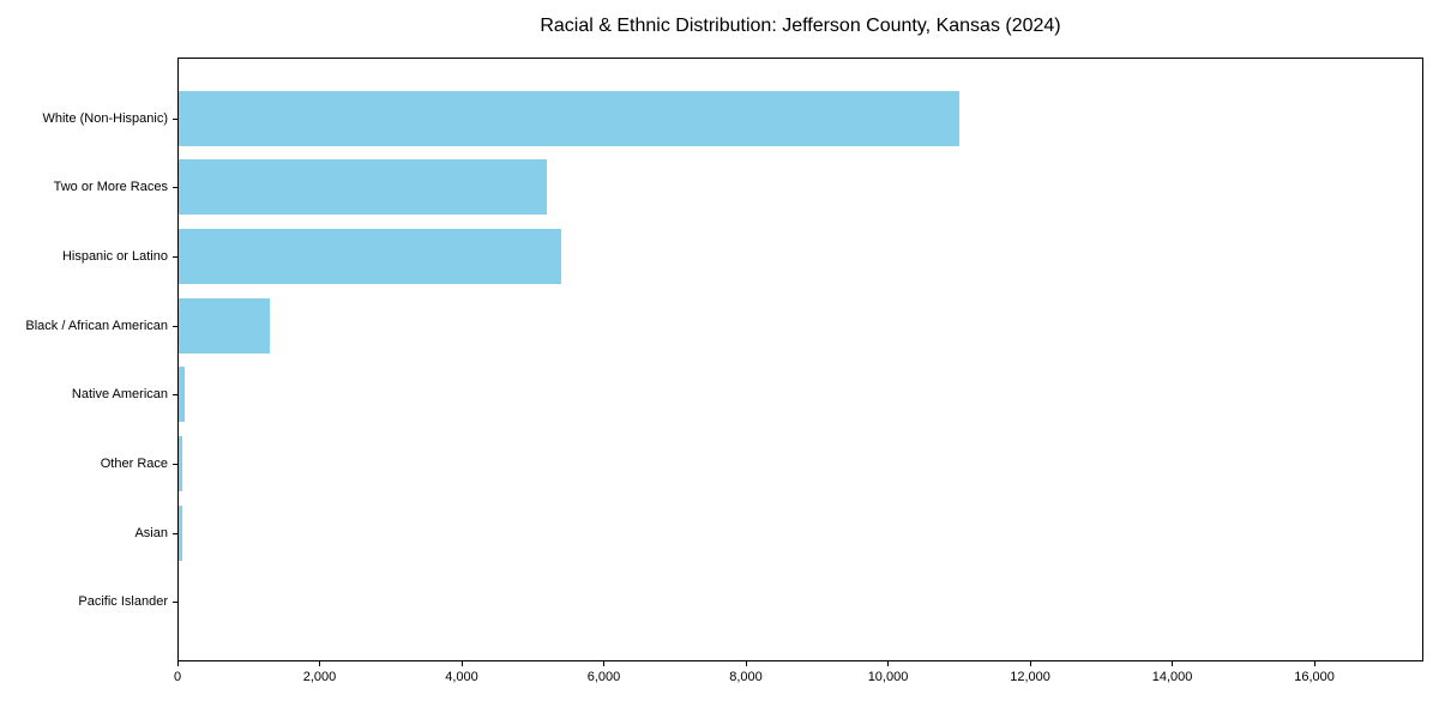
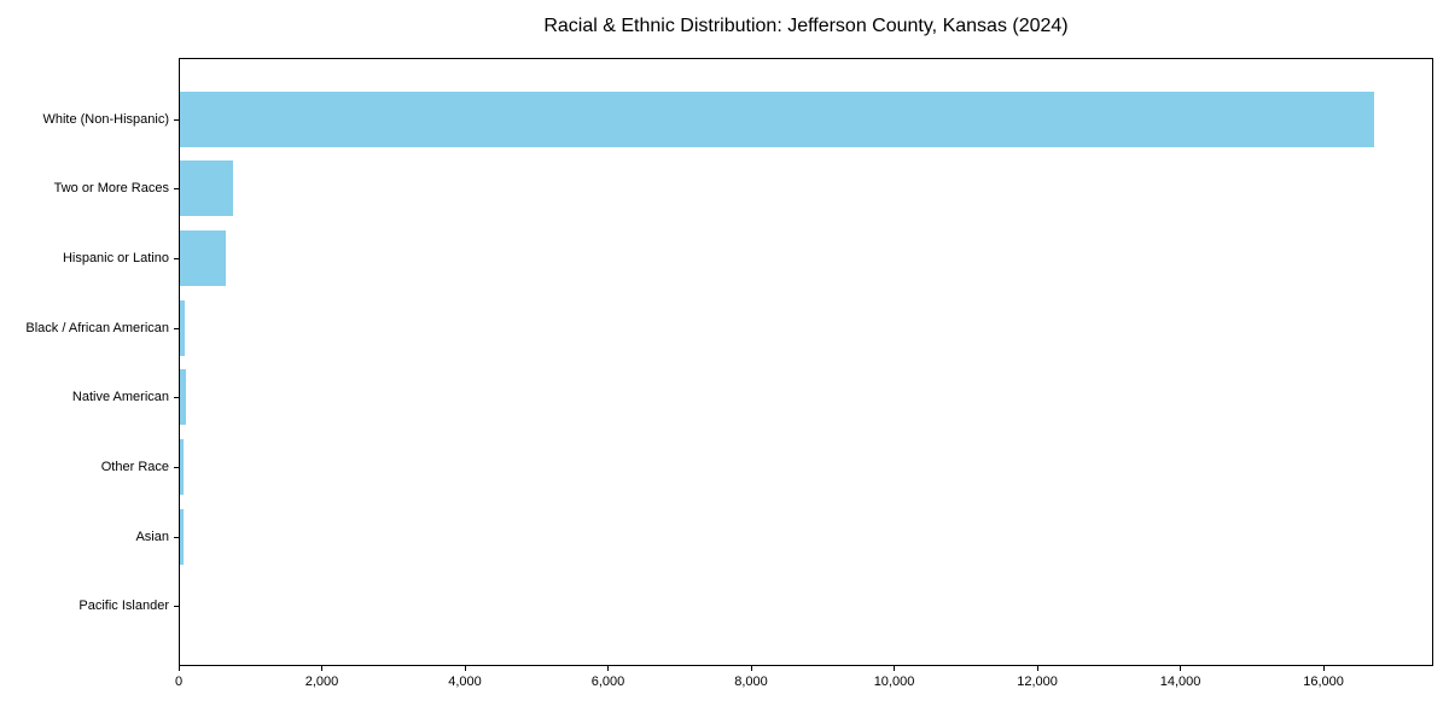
White (Non-Hispanic): 11000 -> 16700
Two or More Races: 5200 -> 800
Hispanic or Latino: 5400 -> 700
Black / African American: 1300 -> 100
